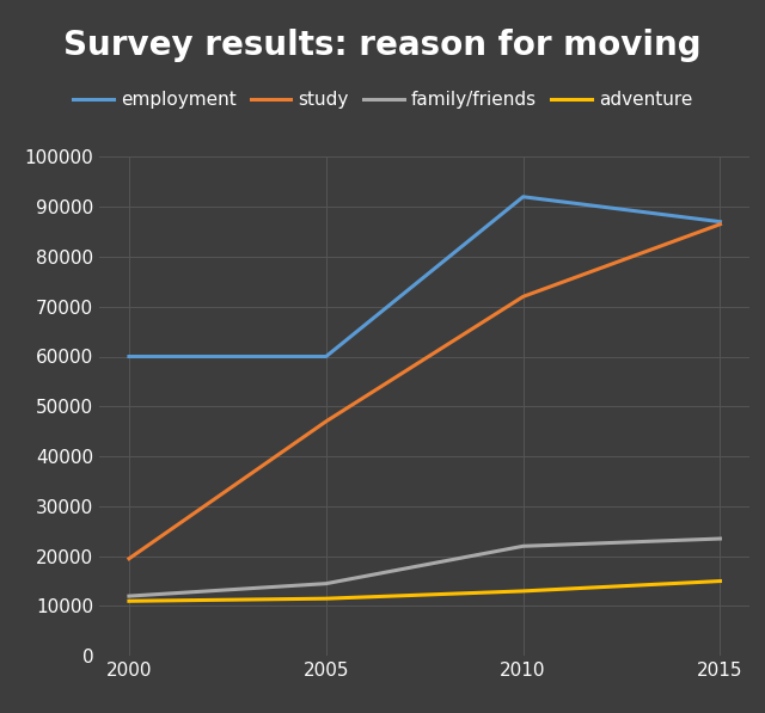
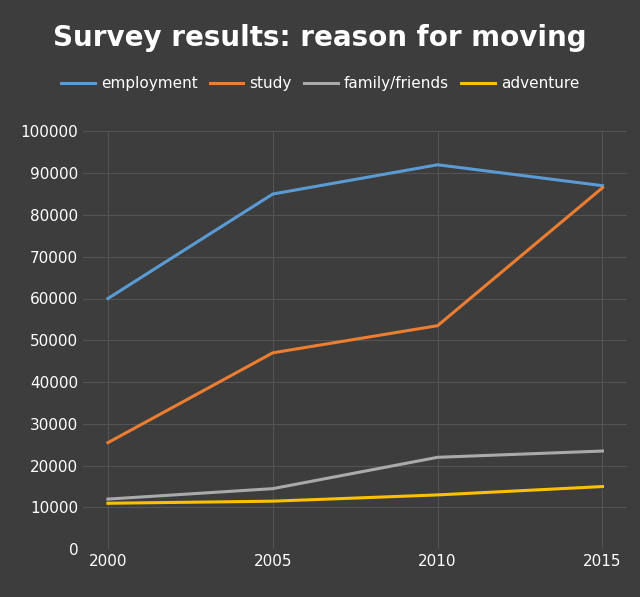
study/2000: 19500 -> 25500
employment/2005: 60000 -> 85000
study/2010: 72000 -> 53500
